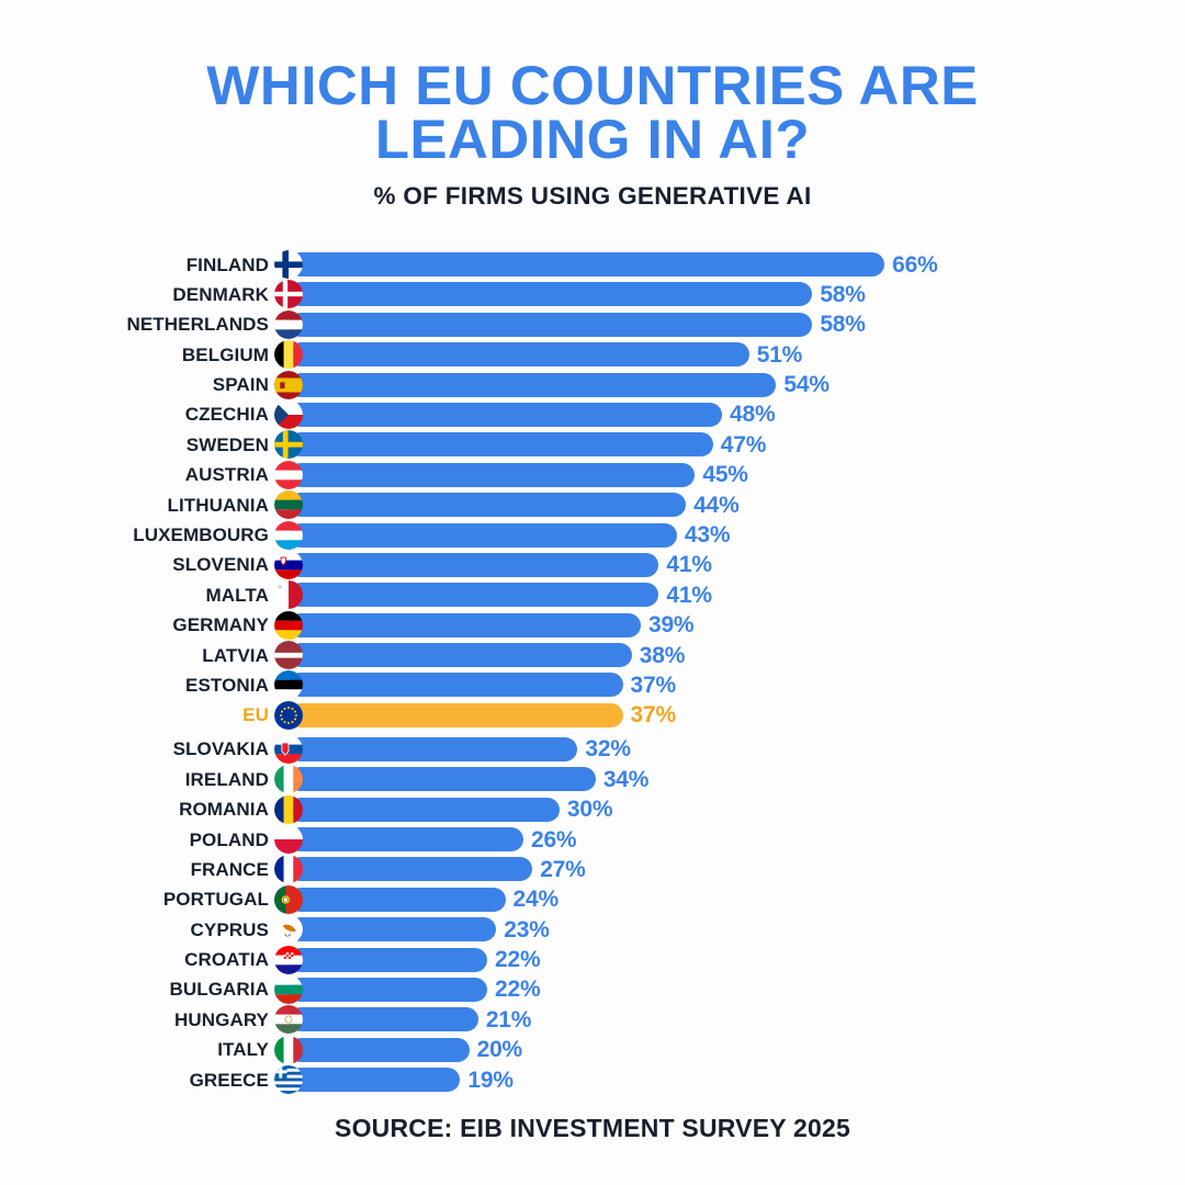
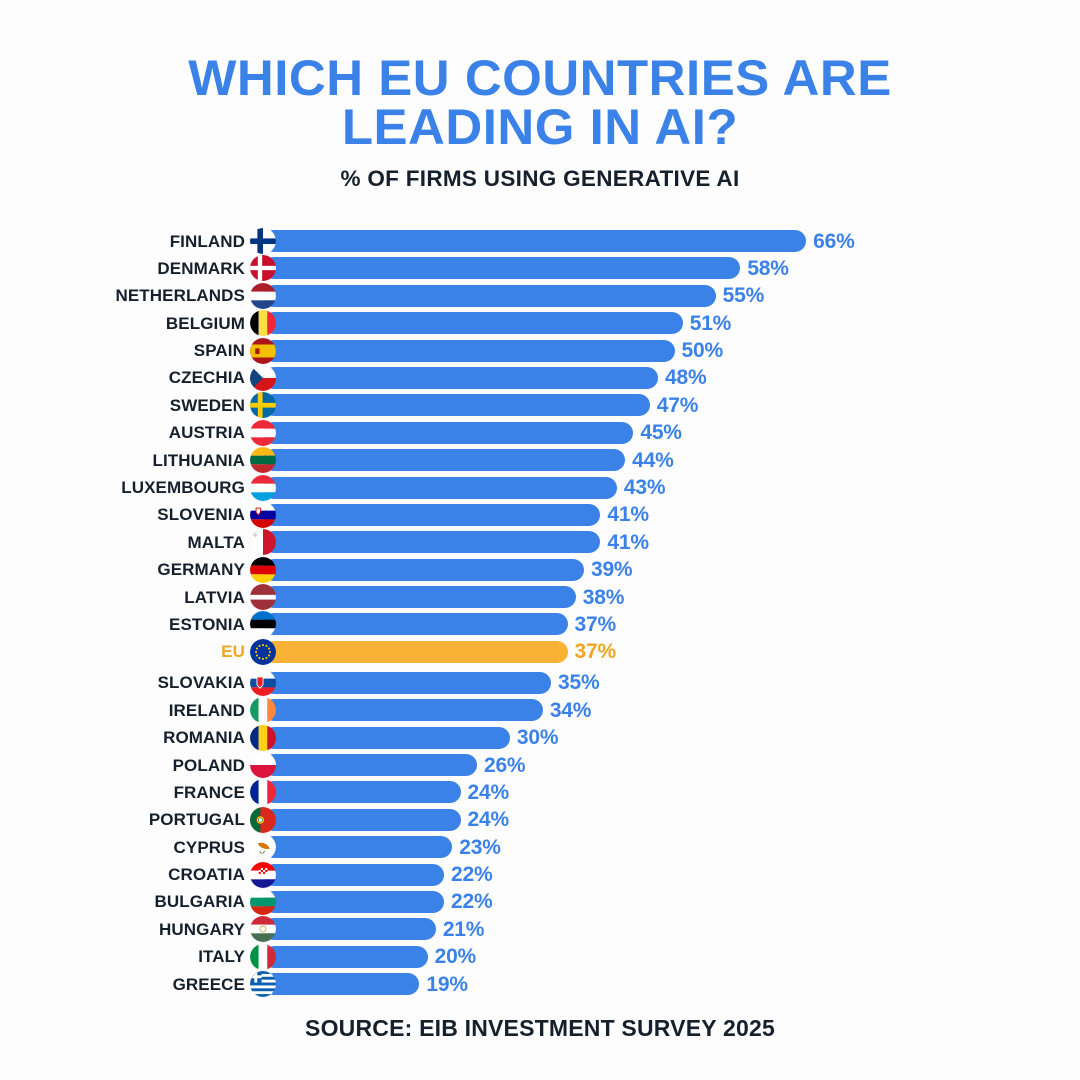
NETHERLANDS: 58% -> 55%
SPAIN: 54% -> 50%
SLOVAKIA: 32% -> 35%
FRANCE: 27% -> 24%
